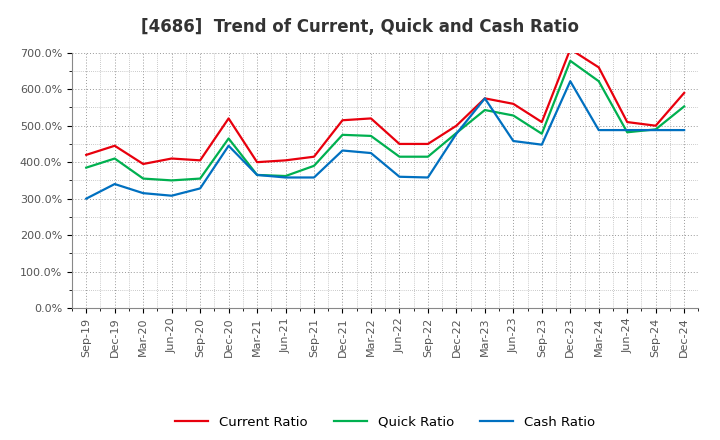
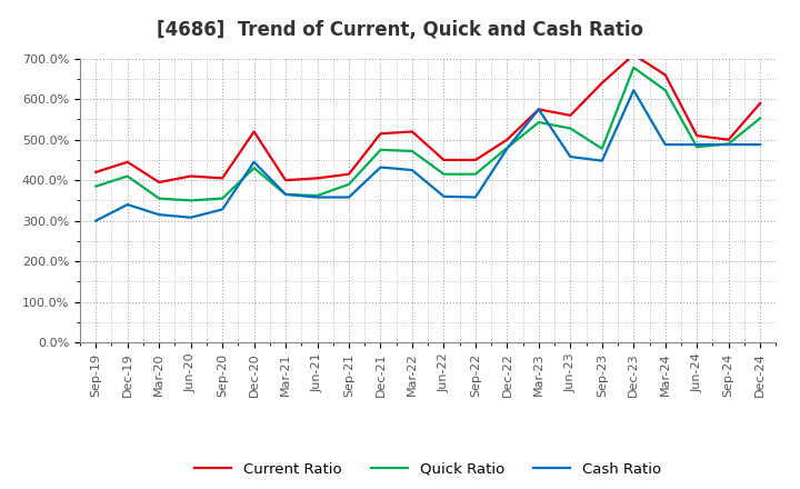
Quick Ratio/Dec-20: 465% -> 430%
Current Ratio/Sep-23: 510% -> 640%
